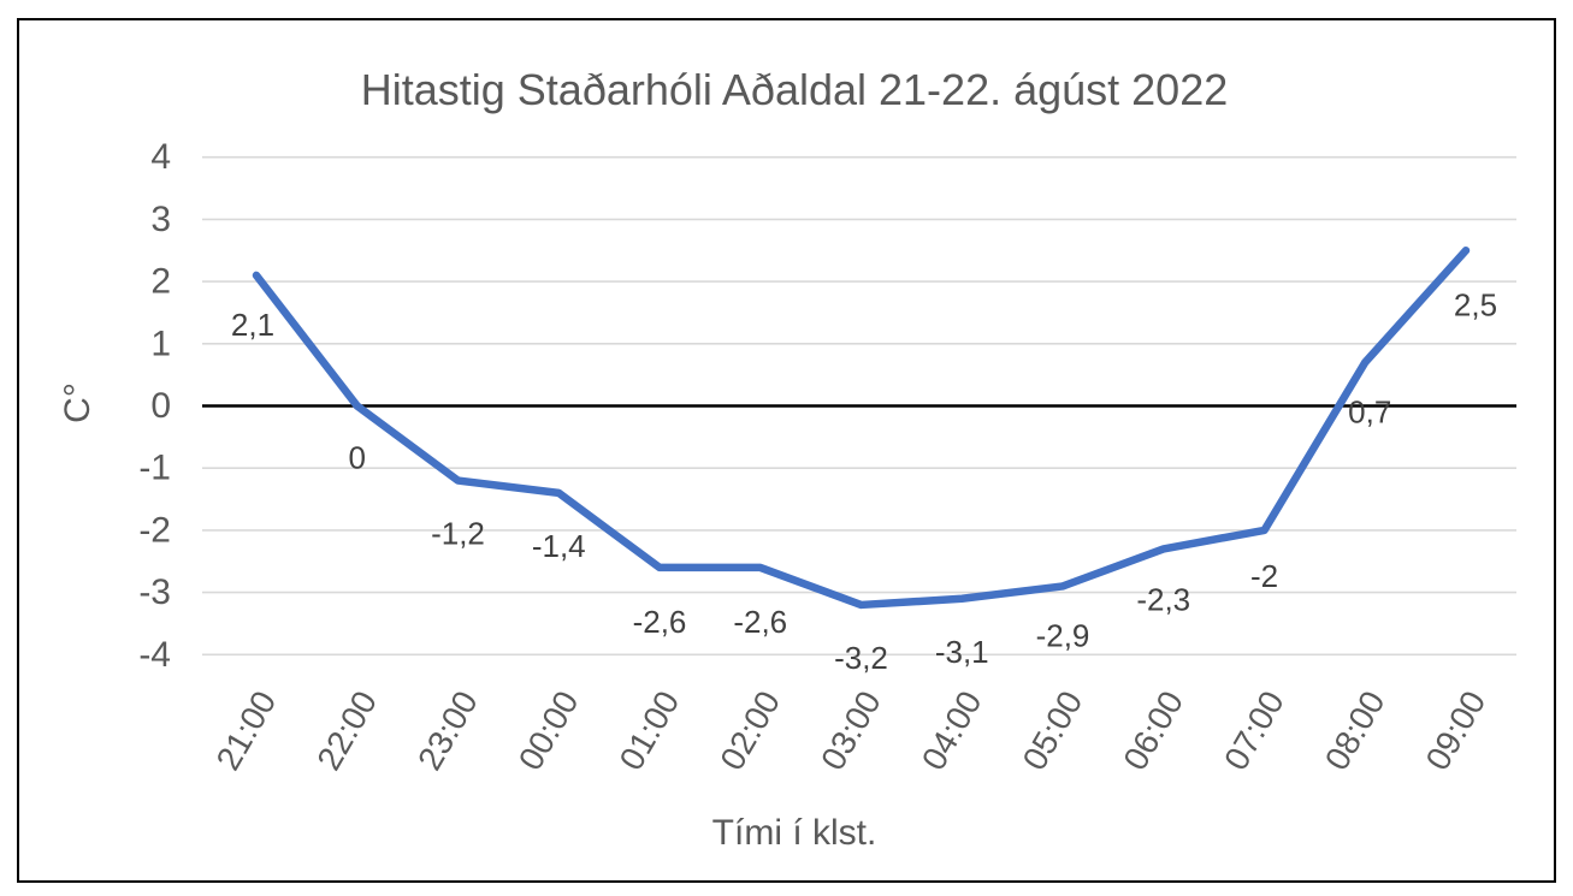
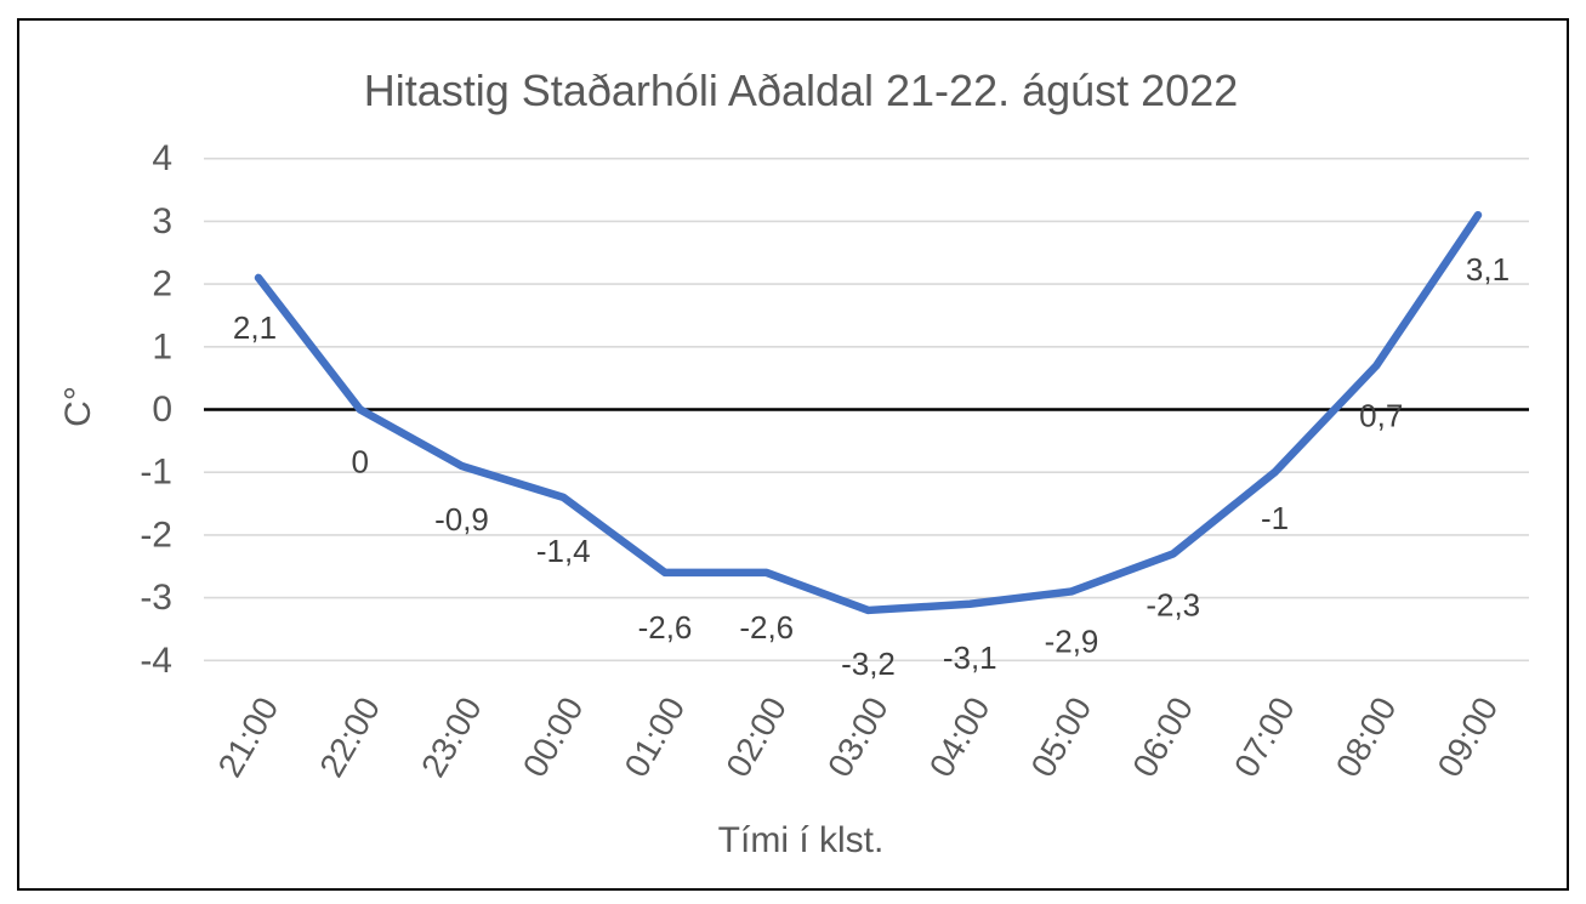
23:00: -1,2 -> -0,9
07:00: -2 -> -1
09:00: 2,5 -> 3,1
